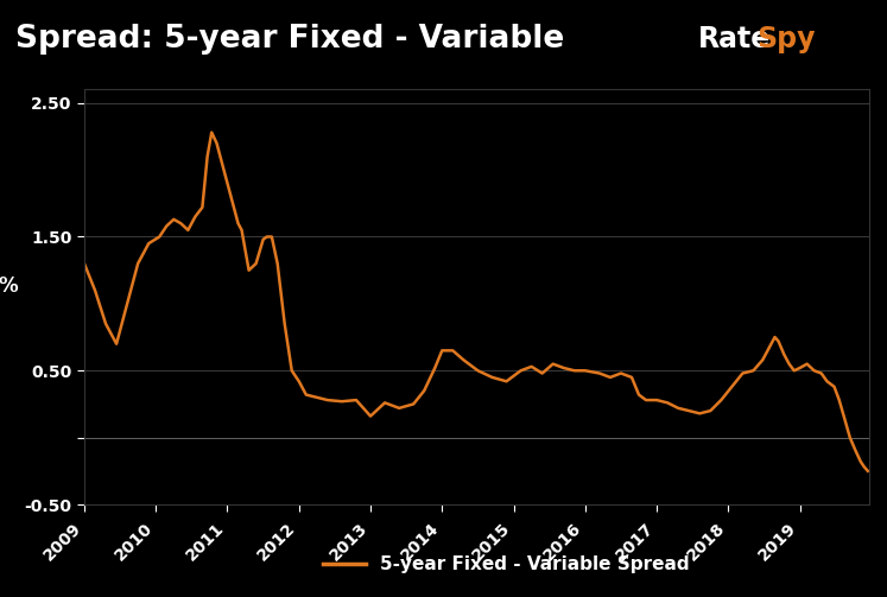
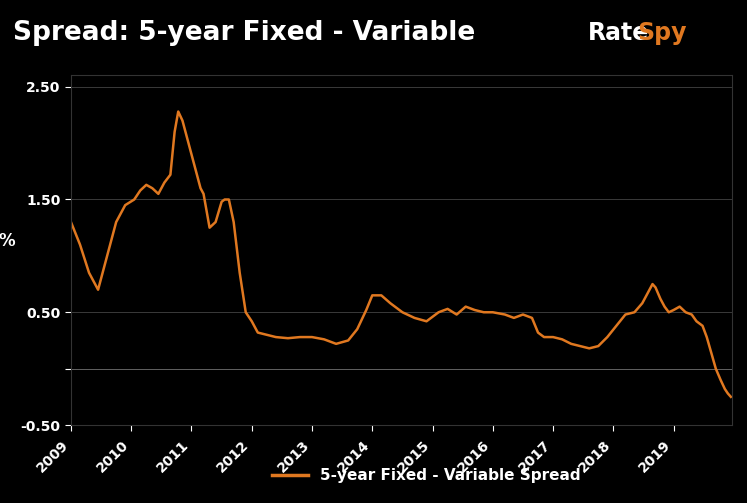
2013: 0.16 -> 0.28
